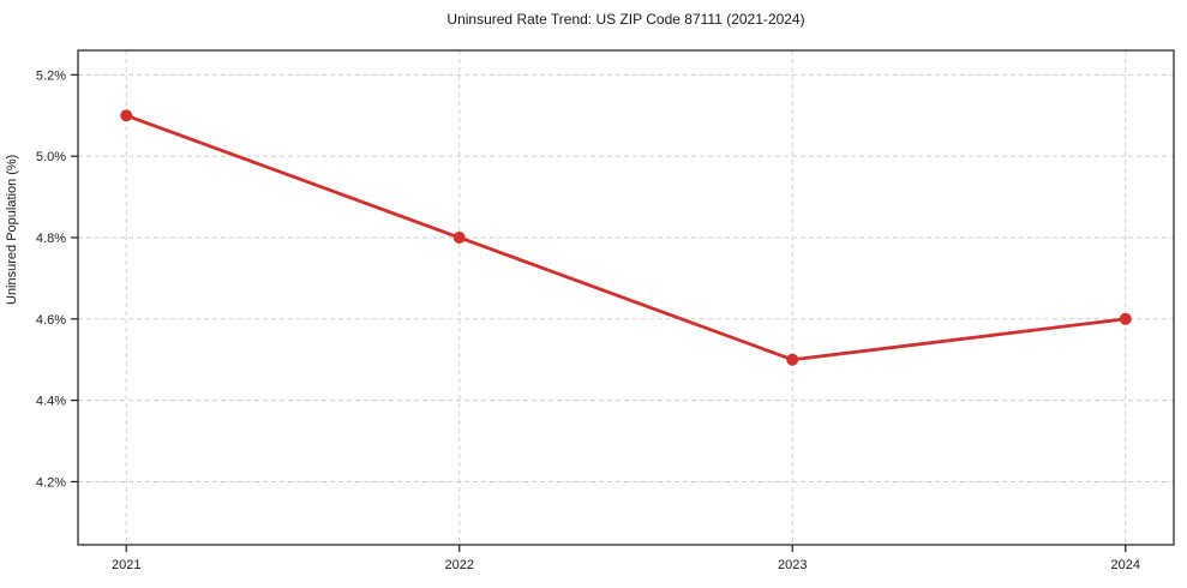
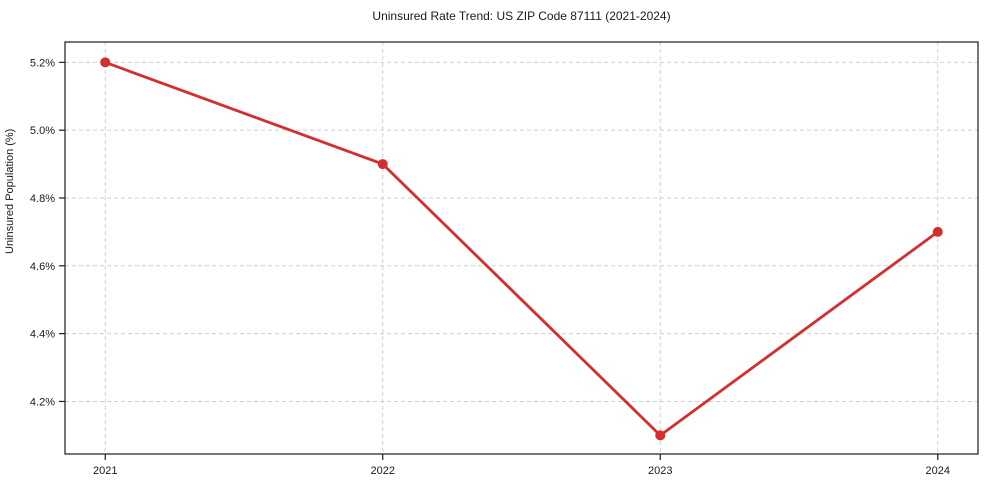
2021: 5.1% -> 5.2%
2022: 4.8% -> 4.9%
2023: 4.5% -> 4.1%
2024: 4.6% -> 4.7%
